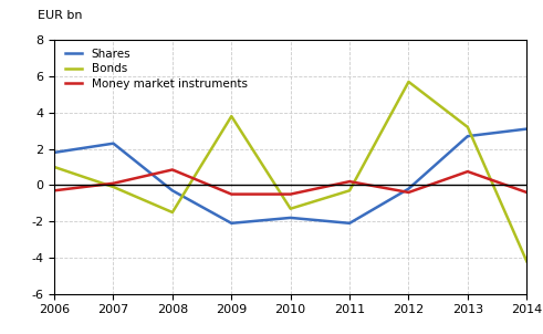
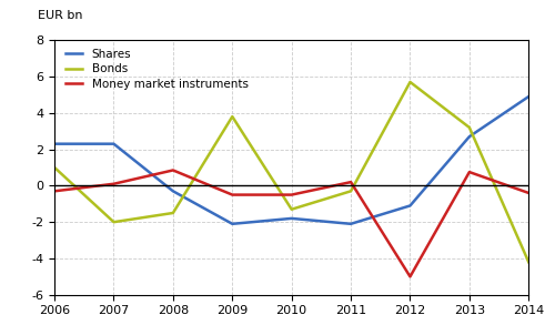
Shares/2006: 1.8 -> 2.3
Bonds/2007: -0.1 -> -2.0
Shares/2012: -0.2 -> -1.1
Money market instruments/2012: -0.4 -> -5.0
Shares/2014: 3.1 -> 4.9
